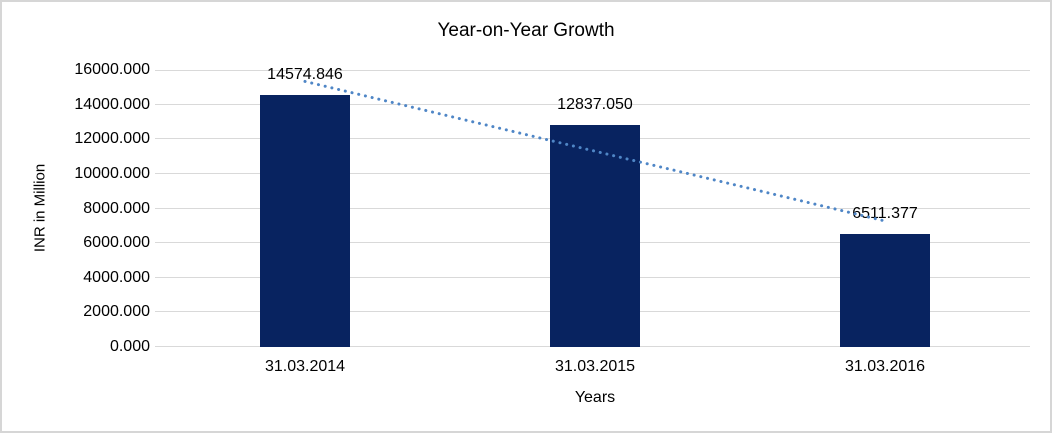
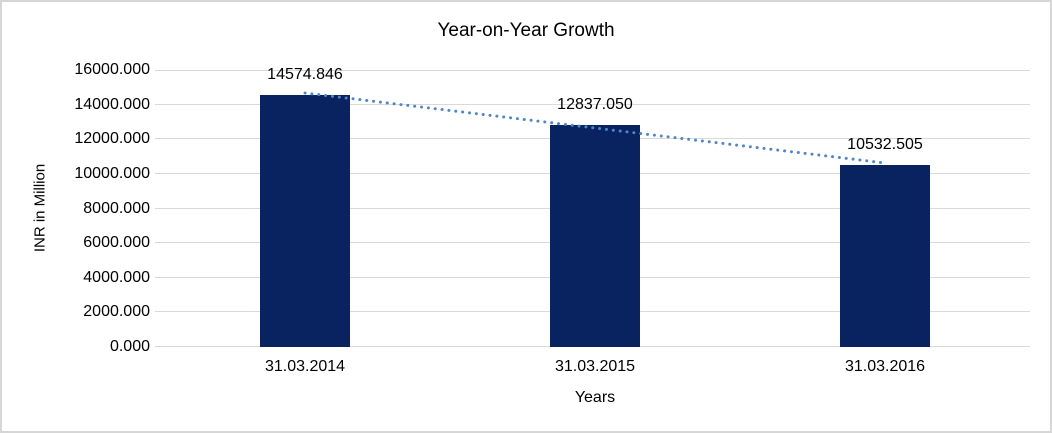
31.03.2016: 6511.377 -> 10532.505
